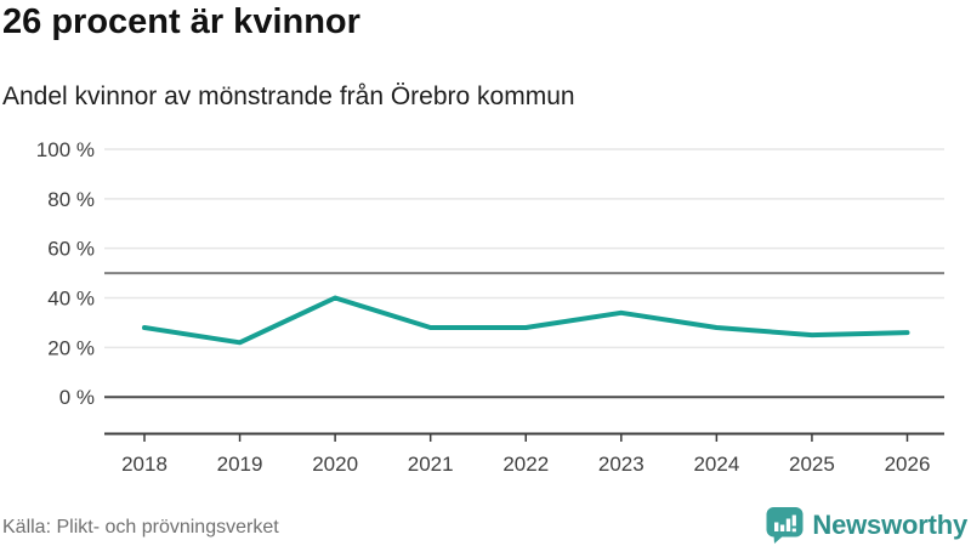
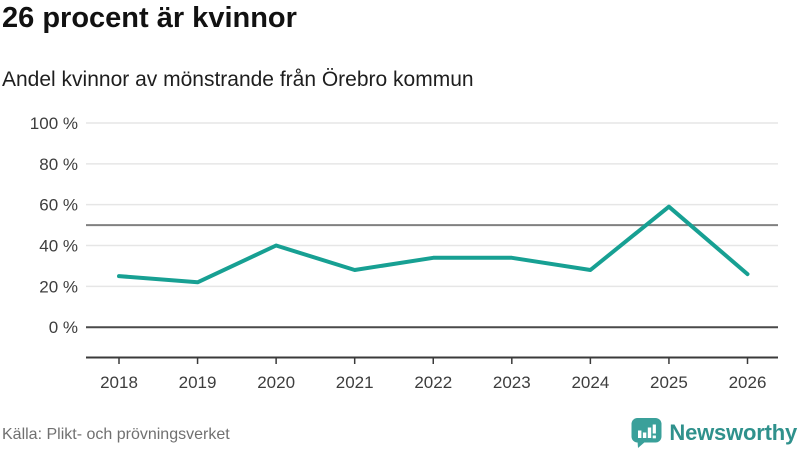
2018: 28% -> 25%
2022: 28% -> 34%
2025: 25% -> 59%
